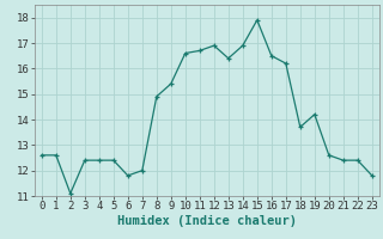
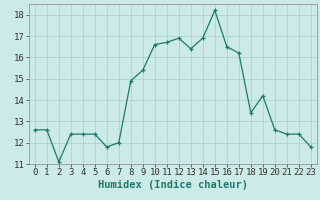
15: 17.9 -> 18.2
18: 13.7 -> 13.4
